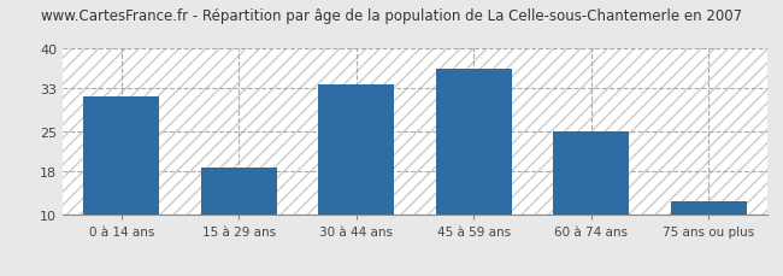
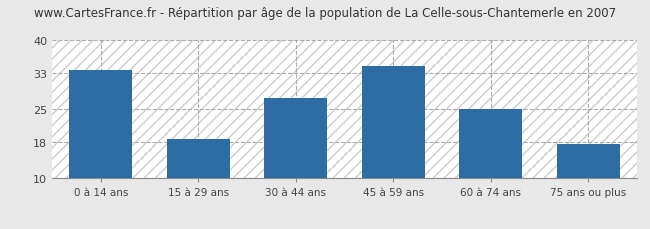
0 à 14 ans: 31.5 -> 33.5
30 à 44 ans: 33.5 -> 27.5
45 à 59 ans: 36.5 -> 34.5
75 ans ou plus: 12.5 -> 17.5
